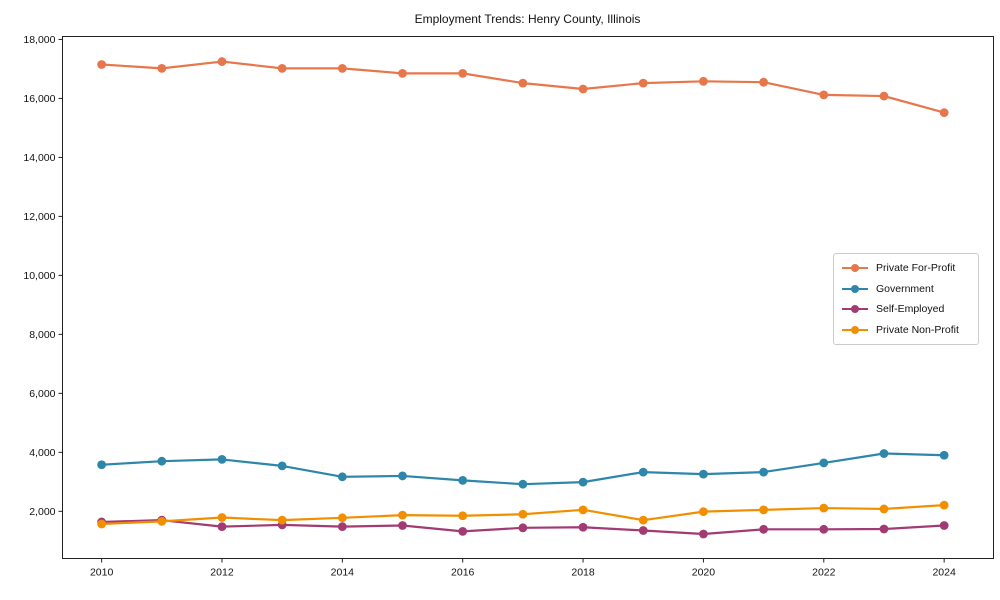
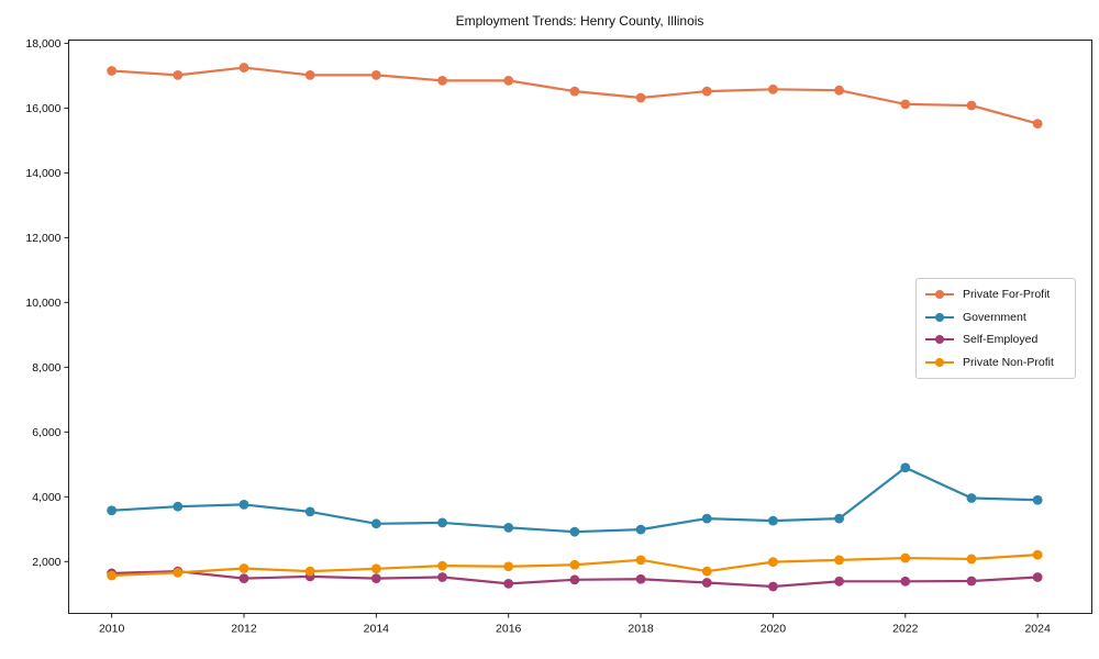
Government/2022: 3600 -> 4900
